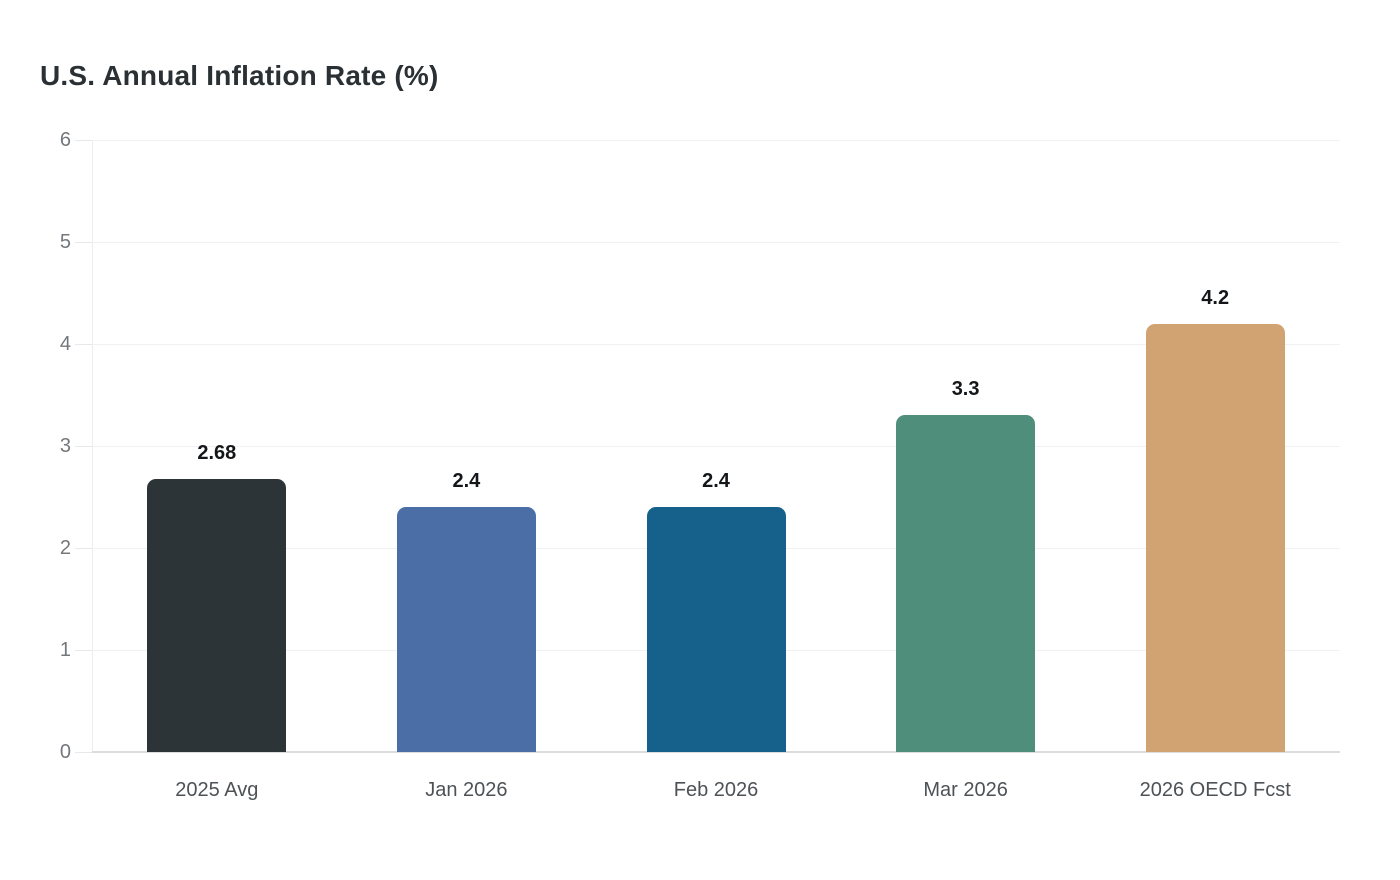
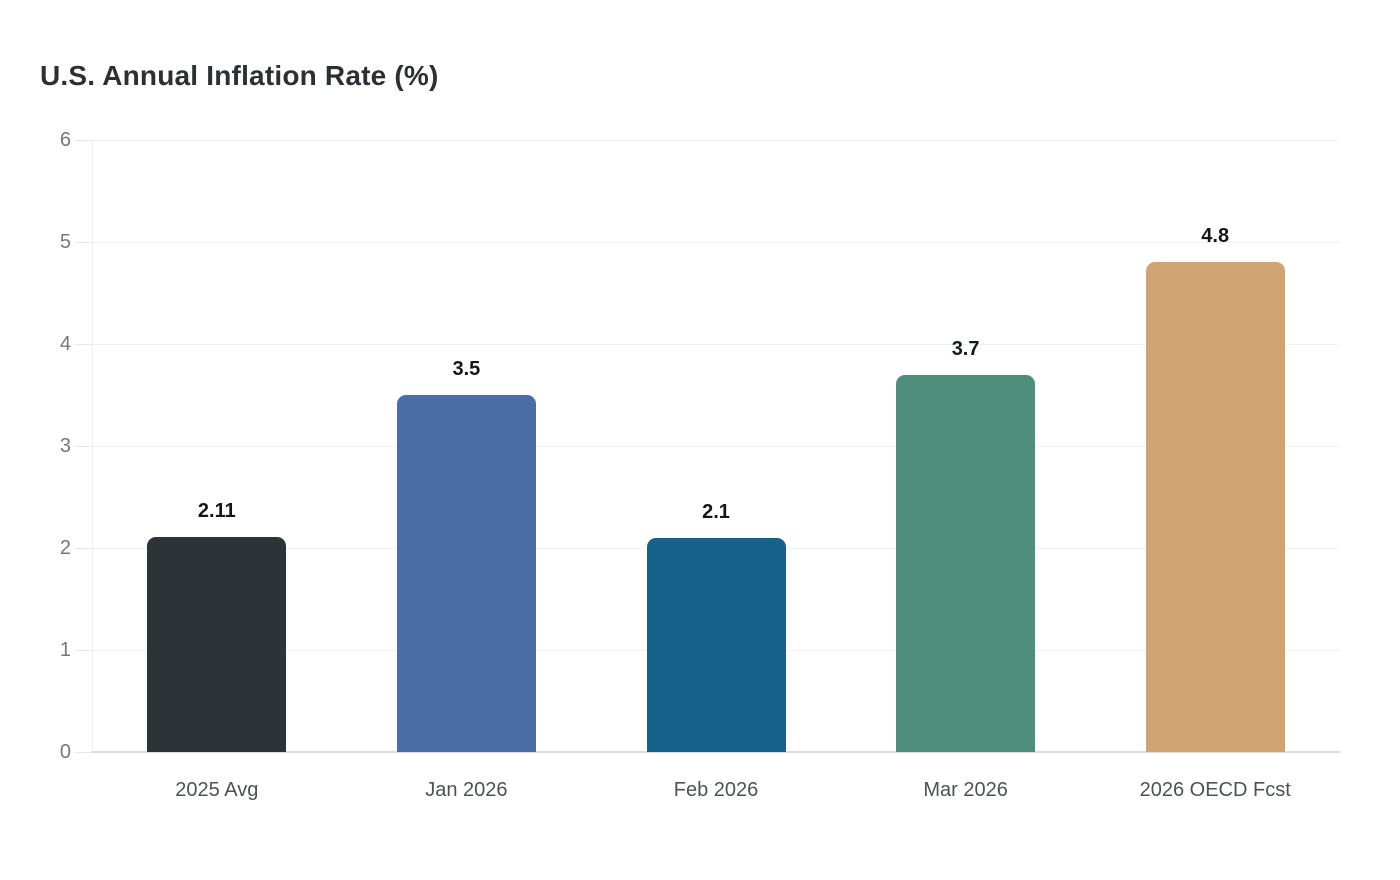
2025 Avg: 2.68 -> 2.11
Jan 2026: 2.4 -> 3.5
Feb 2026: 2.4 -> 2.1
Mar 2026: 3.3 -> 3.7
2026 OECD Fcst: 4.2 -> 4.8
